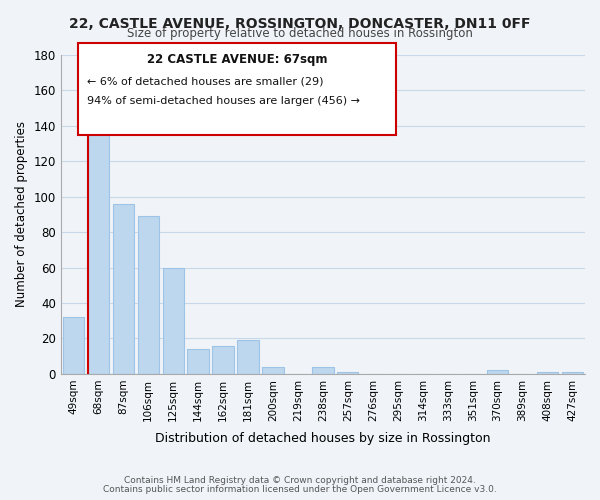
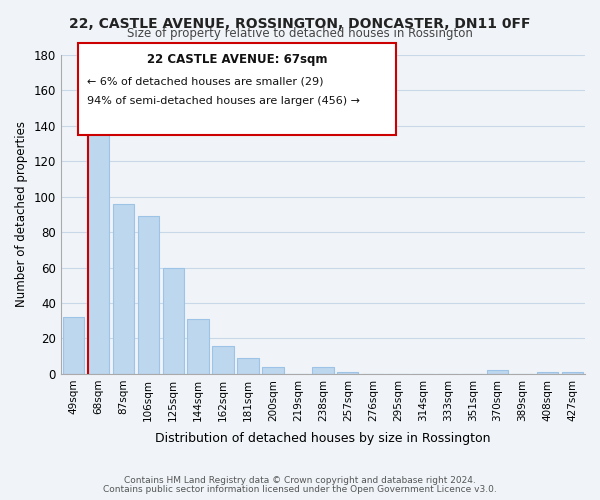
144sqm: 14 -> 31
181sqm: 19 -> 9
